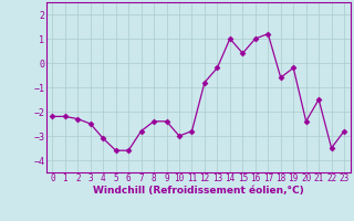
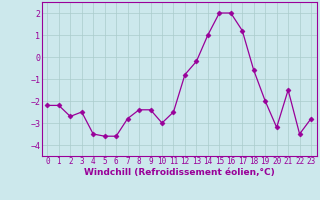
2: -2.3 -> -2.7
4: -3.1 -> -3.5
11: -2.8 -> -2.5
15: 0.4 -> 2.0
16: 1.0 -> 2.0
19: -0.2 -> -2.0
20: -2.4 -> -3.2
